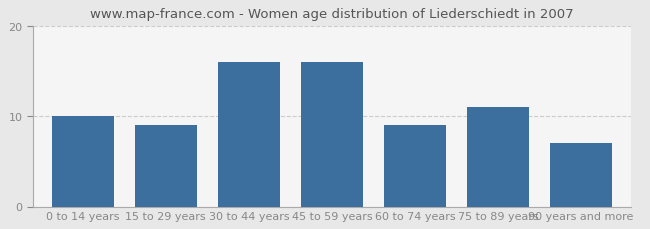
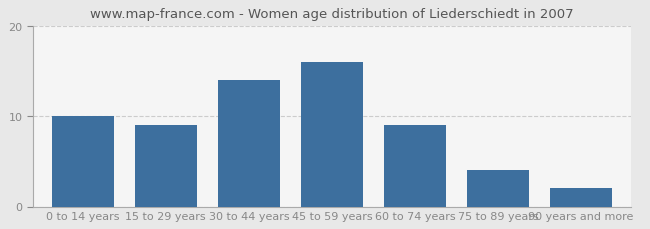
30 to 44 years: 16 -> 14
75 to 89 years: 11 -> 4
90 years and more: 7 -> 2
